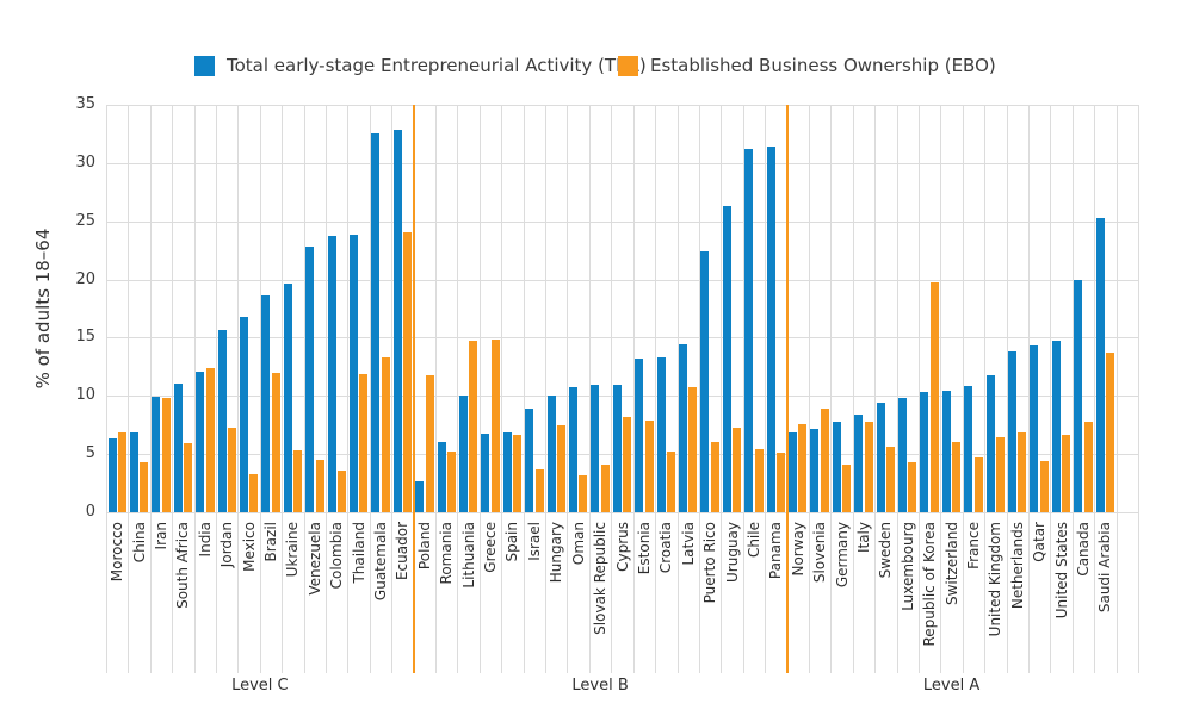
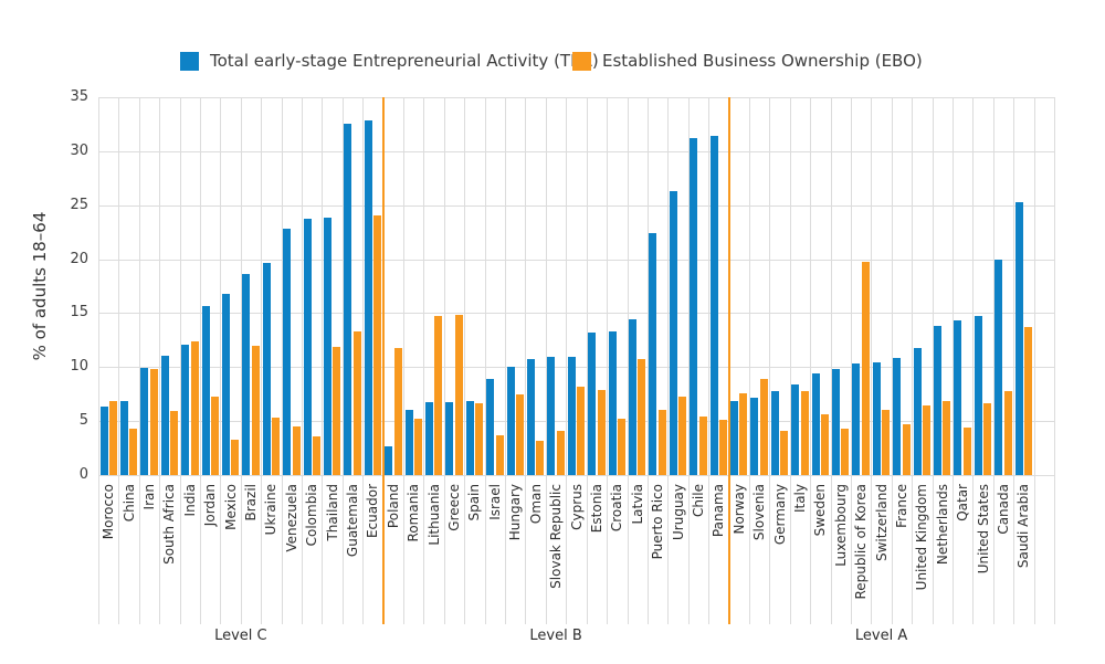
Total early-stage Entrepreneurial Activity (TEA)/Lithuania: 10 -> 7
